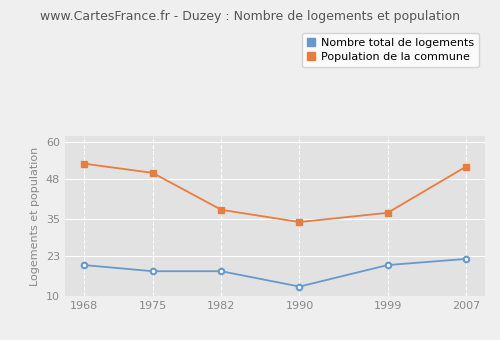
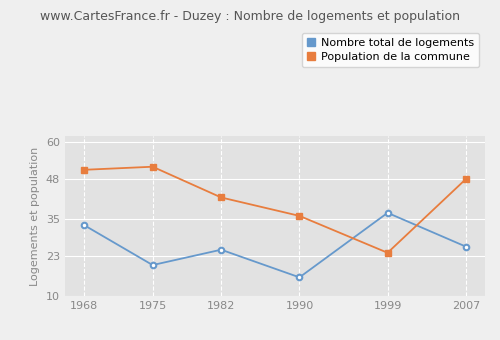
Nombre total de logements/1968: 20 -> 33
Population de la commune/1968: 53 -> 51
Nombre total de logements/1975: 18 -> 20
Population de la commune/1975: 50 -> 52
Nombre total de logements/1982: 18 -> 25
Population de la commune/1982: 38 -> 42
Nombre total de logements/1990: 13 -> 16
Population de la commune/1990: 34 -> 36
Nombre total de logements/1999: 20 -> 37
Population de la commune/1999: 37 -> 24
Nombre total de logements/2007: 22 -> 26
Population de la commune/2007: 52 -> 48
